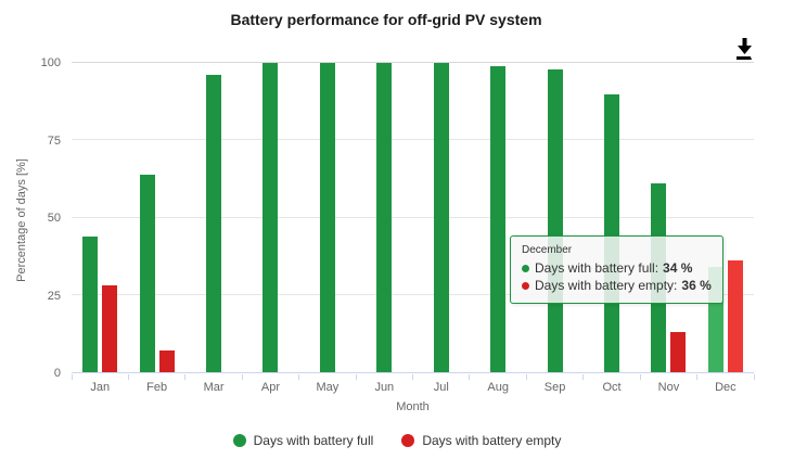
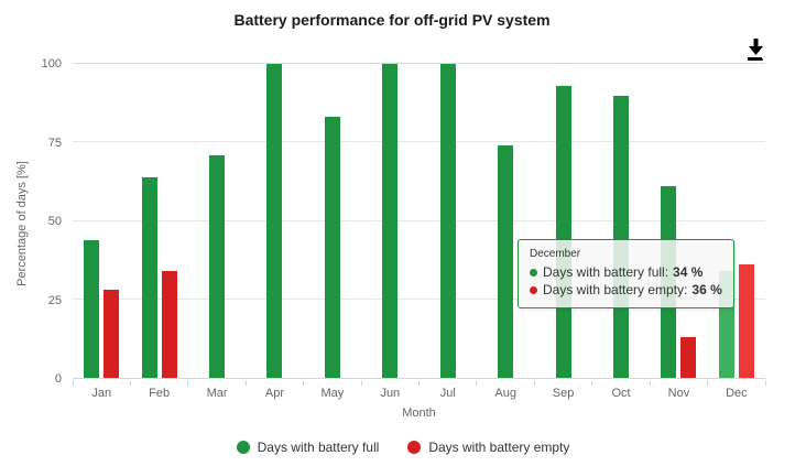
Days with battery empty/Feb: 7 -> 34
Days with battery full/Mar: 96 -> 71
Days with battery full/May: 100 -> 83
Days with battery full/Aug: 99 -> 74
Days with battery full/Sep: 98 -> 93
